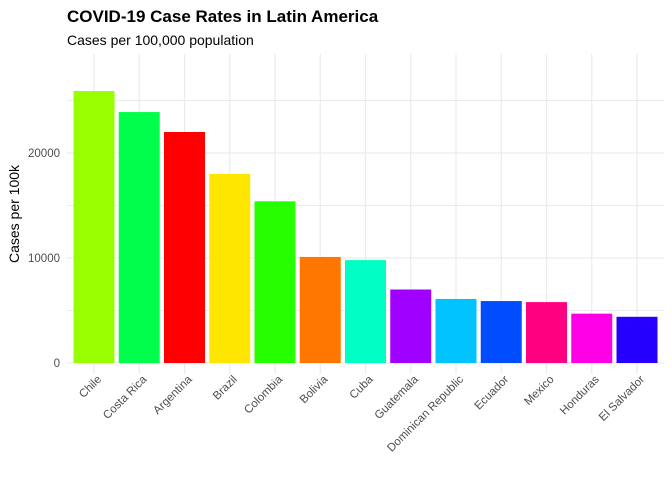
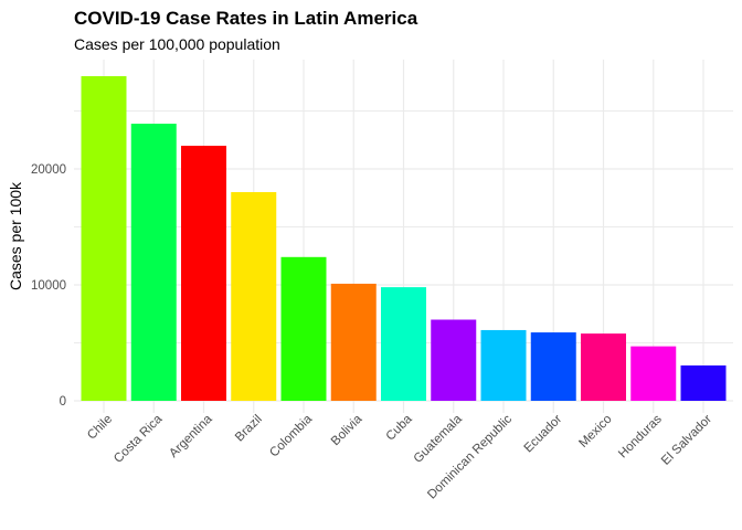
Chile: 25900 -> 28000
Colombia: 15400 -> 12400
El Salvador: 4400 -> 3000
